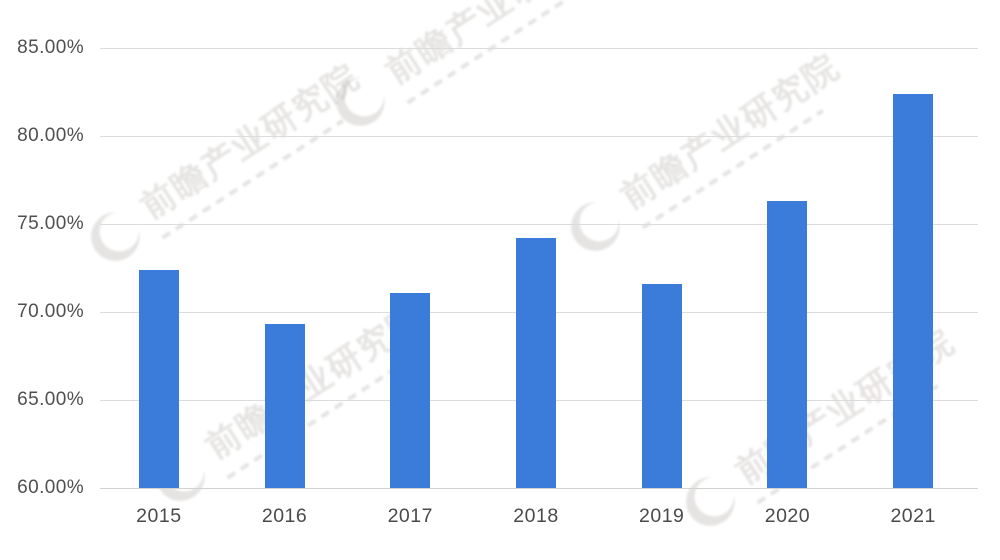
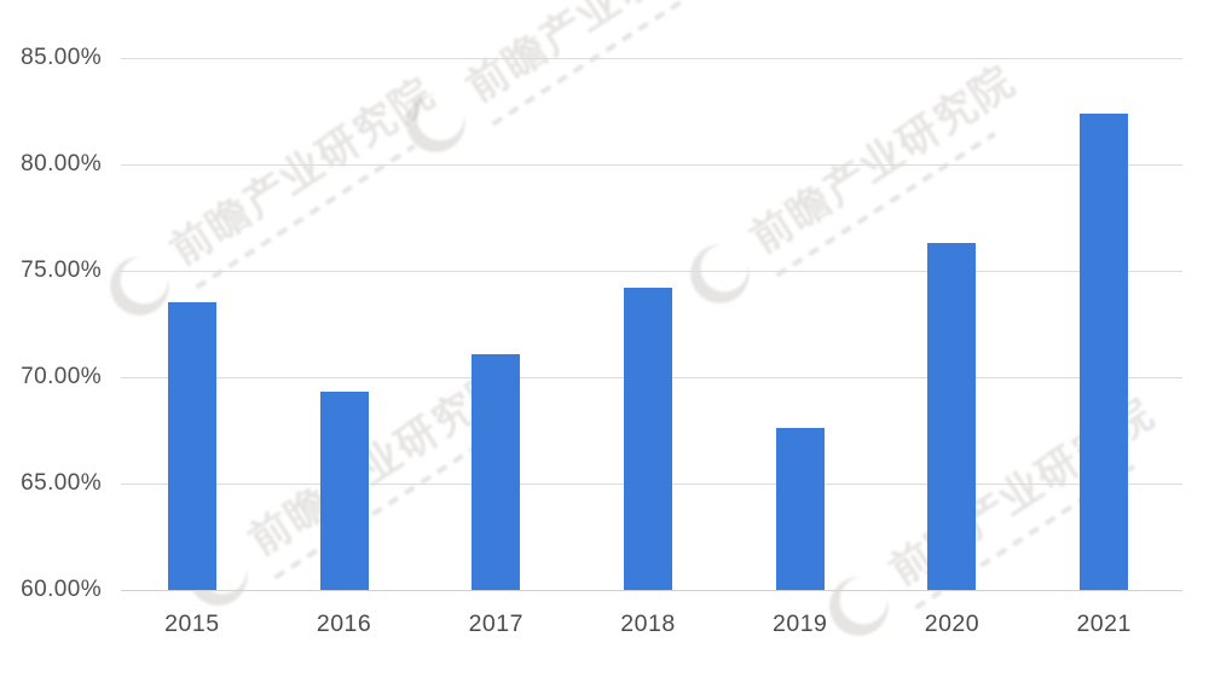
2015: 72.4% -> 73.5%
2019: 71.6% -> 67.6%
